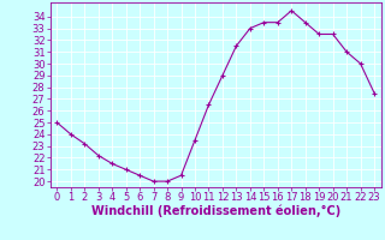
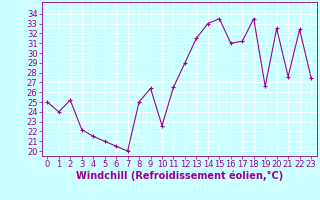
2: 23.2 -> 25.2
8: 20.0 -> 25.0
9: 20.5 -> 26.4
10: 23.5 -> 22.6
16: 33.5 -> 31.0
17: 34.5 -> 31.2
19: 32.5 -> 26.6
21: 31.0 -> 27.6
22: 30.0 -> 32.4
